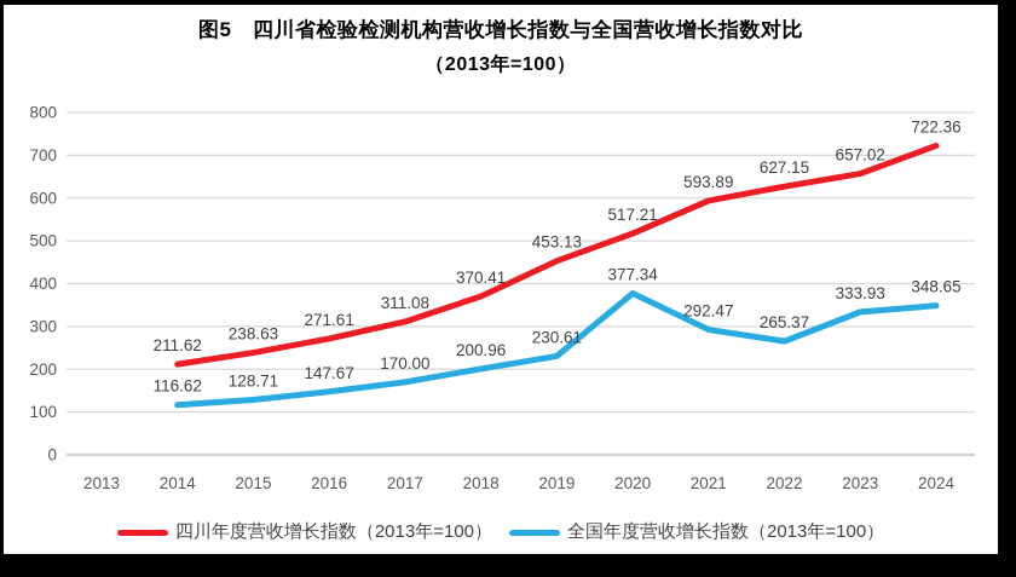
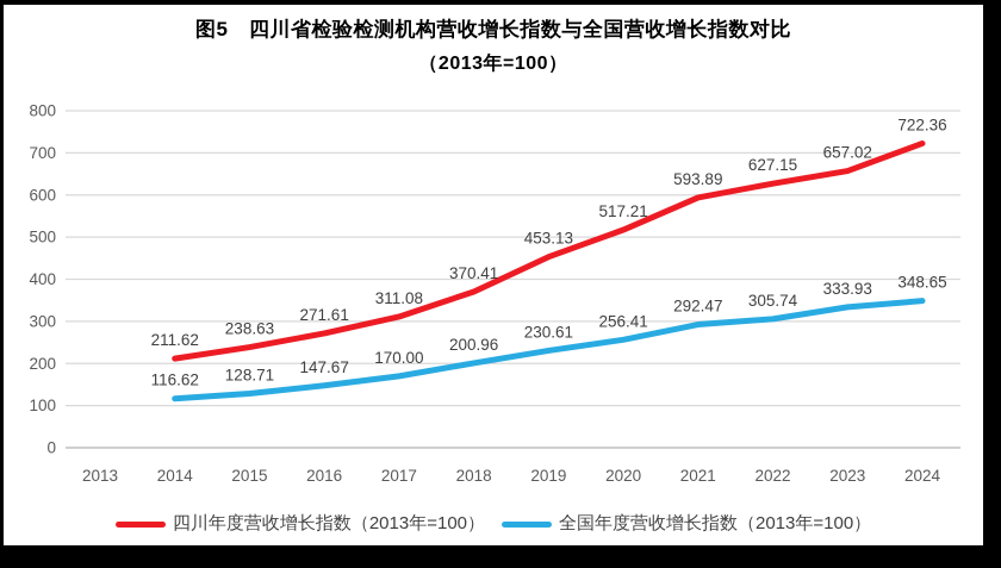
全国年度营收增长指数（2013年=100）/2020: 377.34 -> 256.41
全国年度营收增长指数（2013年=100）/2022: 265.37 -> 305.74
